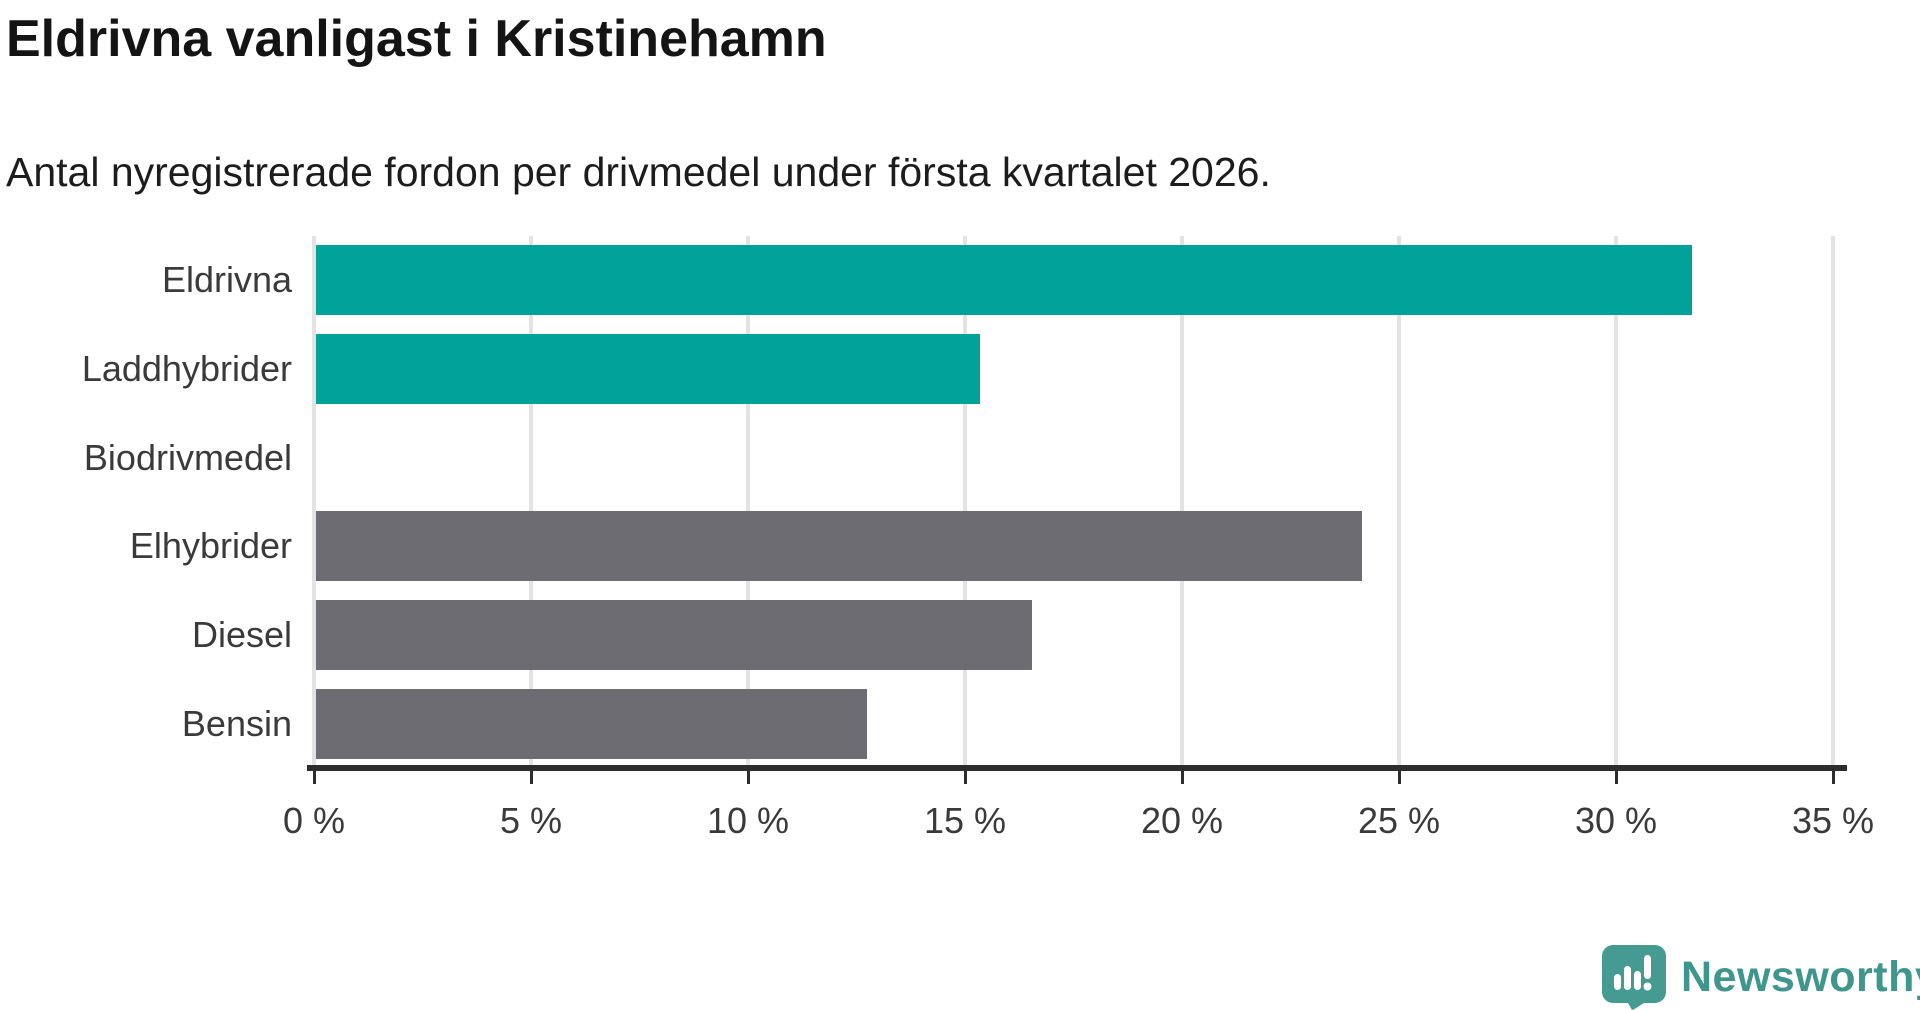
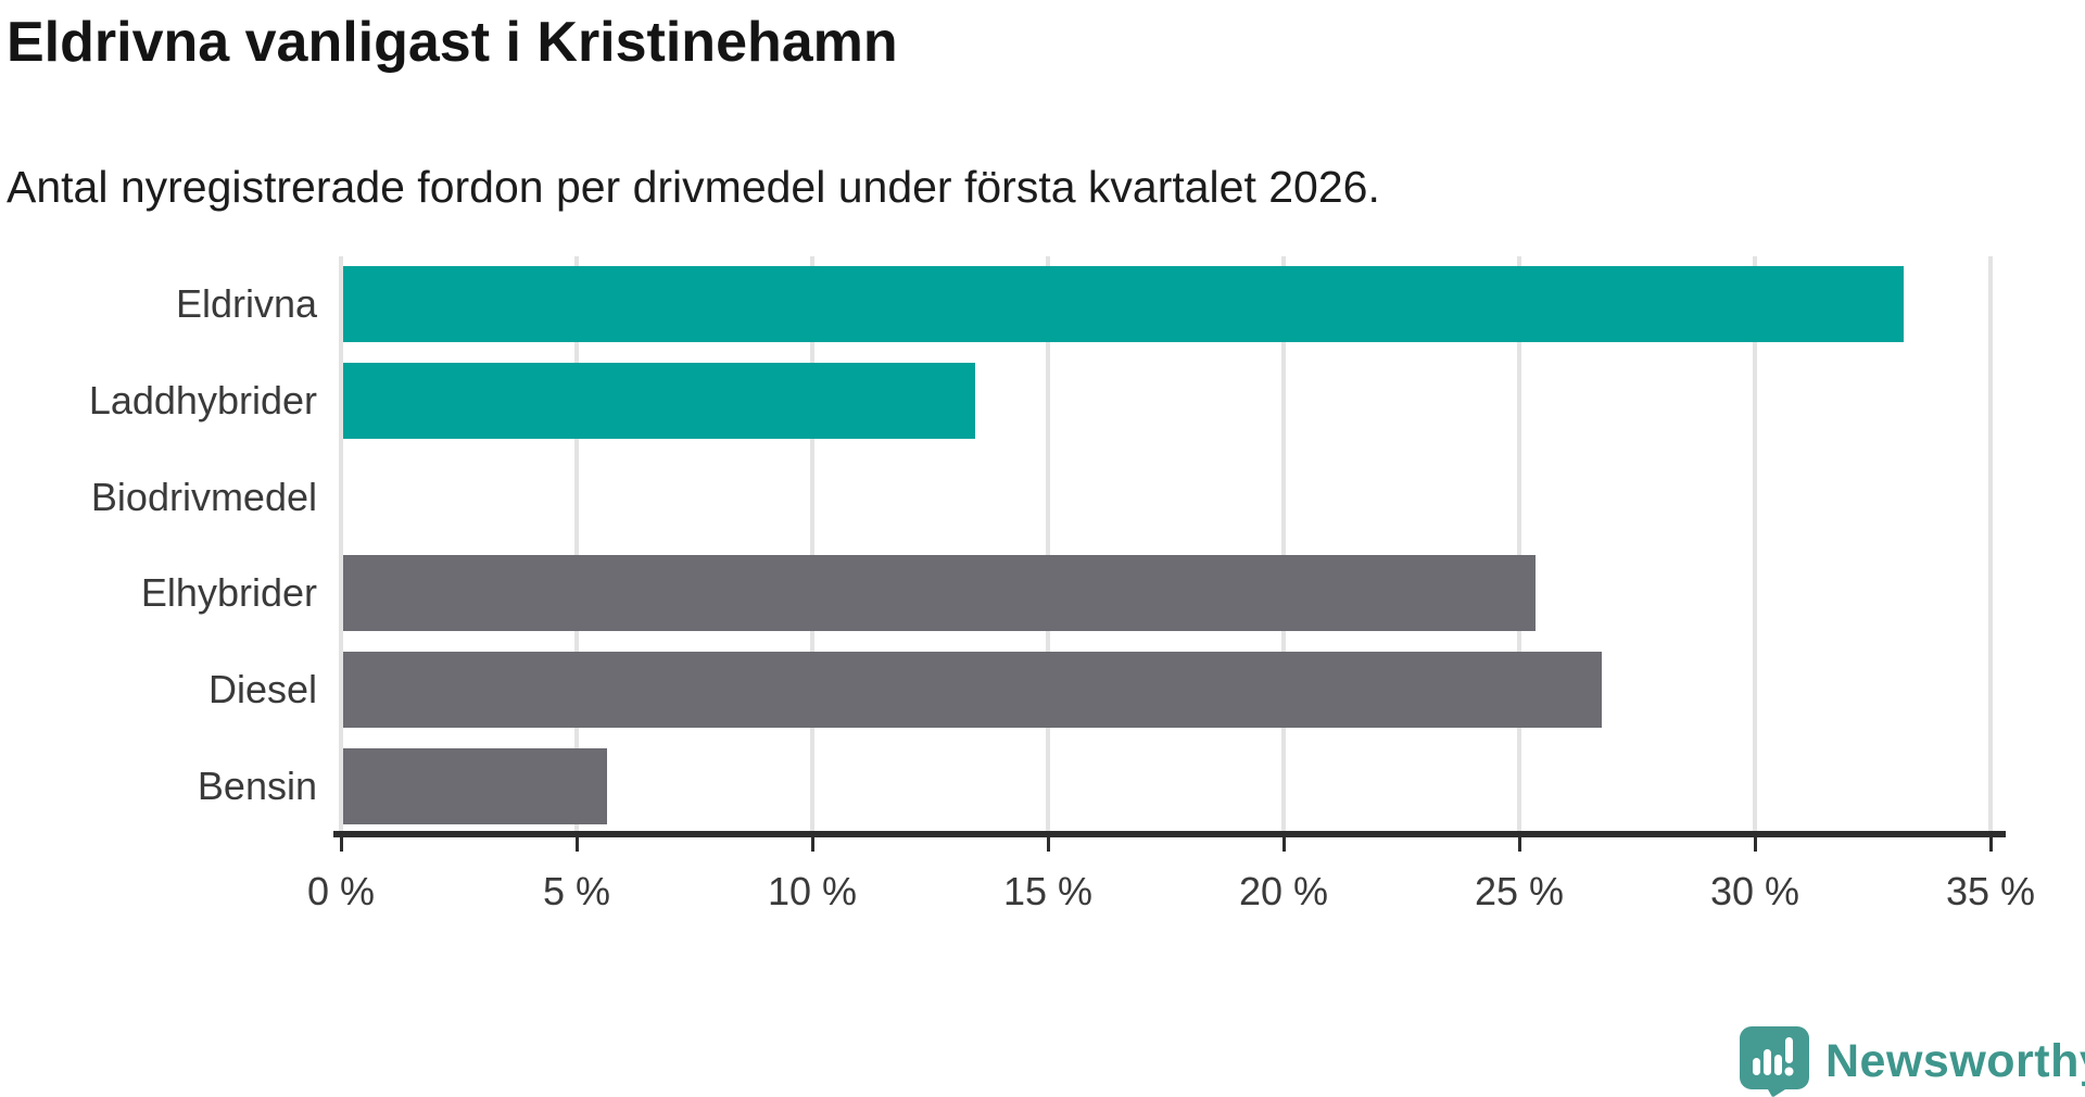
Eldrivna: 31.7% -> 33.1%
Laddhybrider: 15.3% -> 13.4%
Elhybrider: 24.1% -> 25.3%
Diesel: 16.5% -> 26.7%
Bensin: 12.7% -> 5.6%
